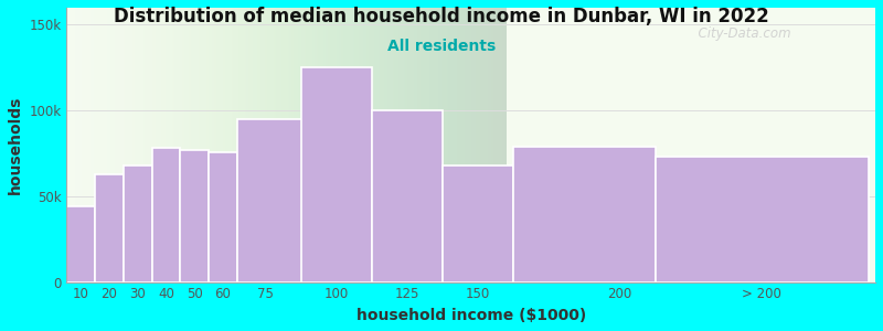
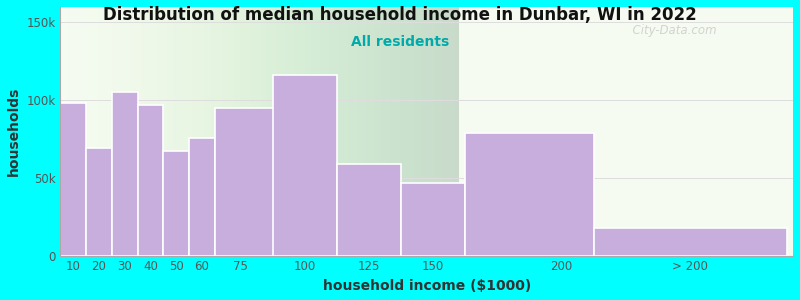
10: 44k -> 98k
20: 63k -> 69k
30: 68k -> 105k
40: 78k -> 97k
50: 77k -> 67k
100: 125k -> 116k
125: 100k -> 59k
150: 68k -> 47k
> 200: 73k -> 18k
